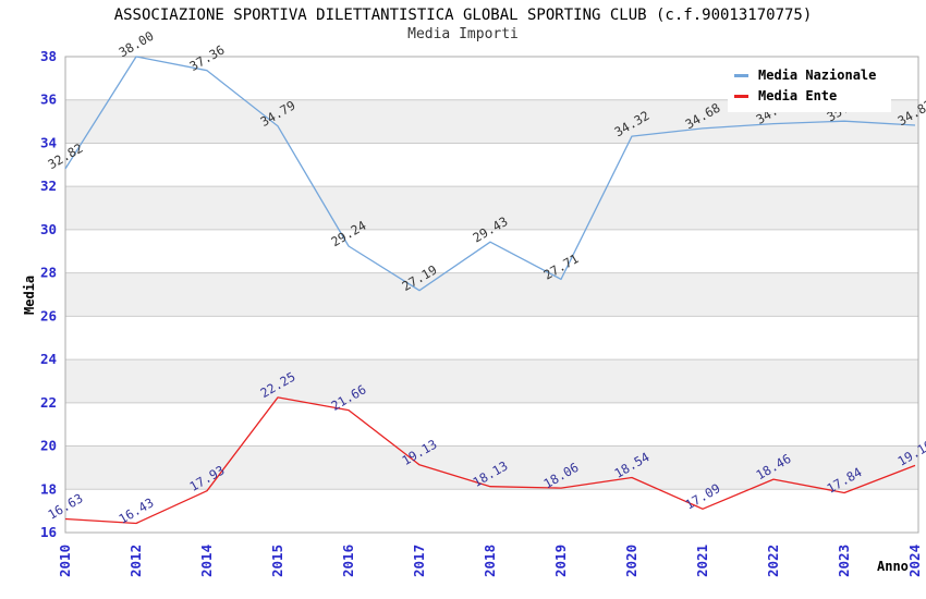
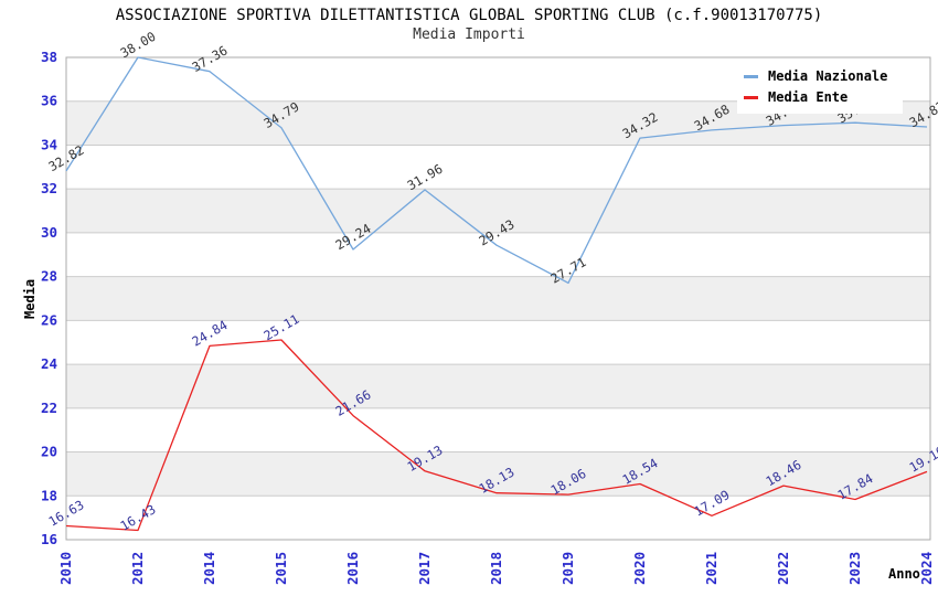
Media Ente/2014: 17.93 -> 24.84
Media Ente/2015: 22.25 -> 25.11
Media Nazionale/2017: 27.19 -> 31.96
